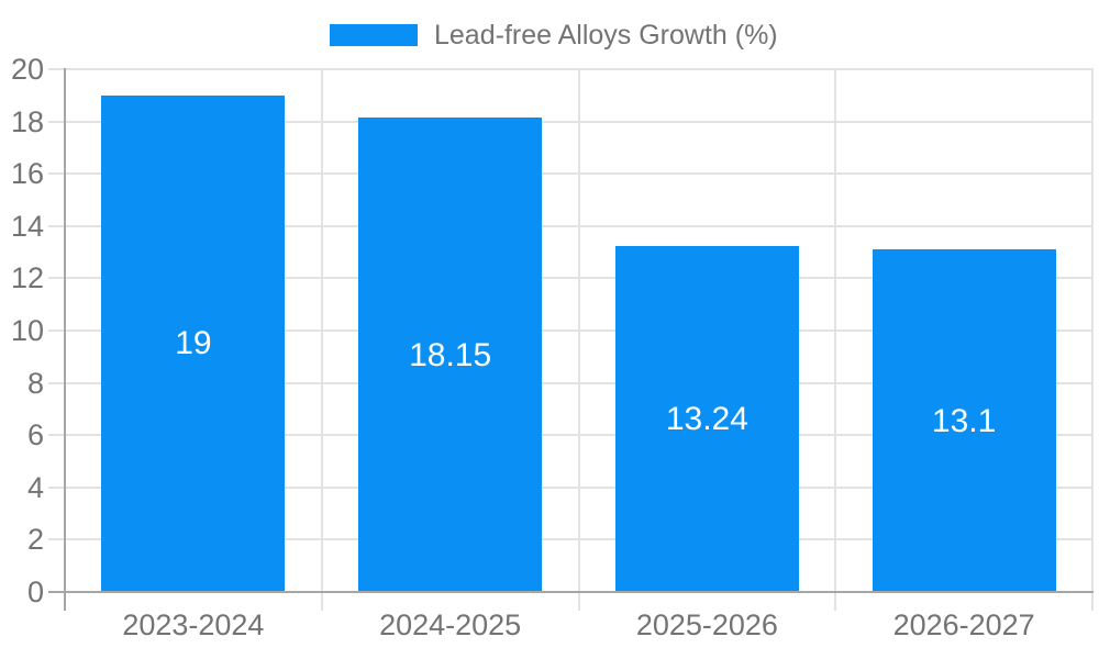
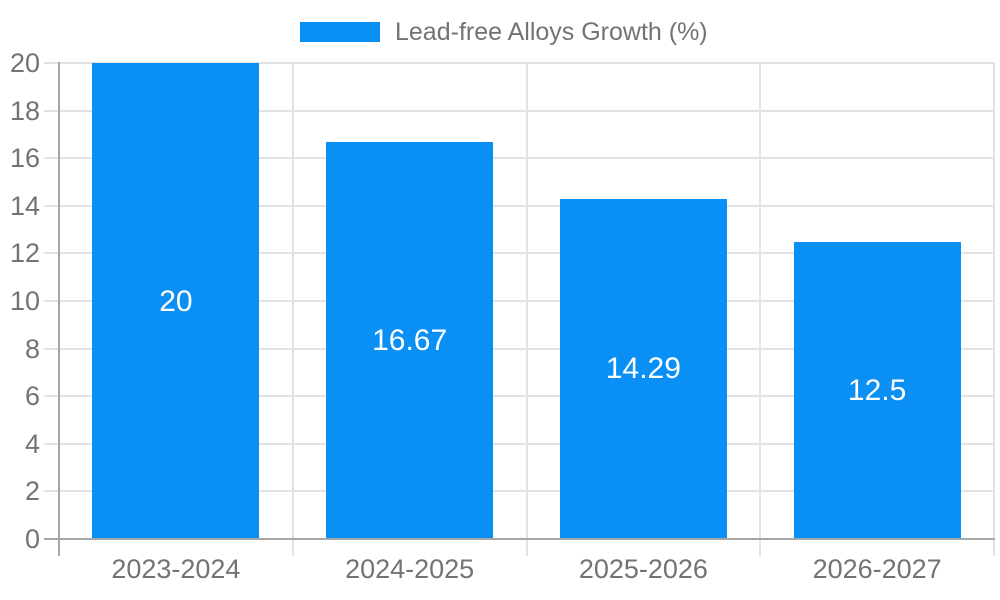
2023-2024: 19 -> 20
2024-2025: 18.15 -> 16.67
2025-2026: 13.24 -> 14.29
2026-2027: 13.1 -> 12.5
